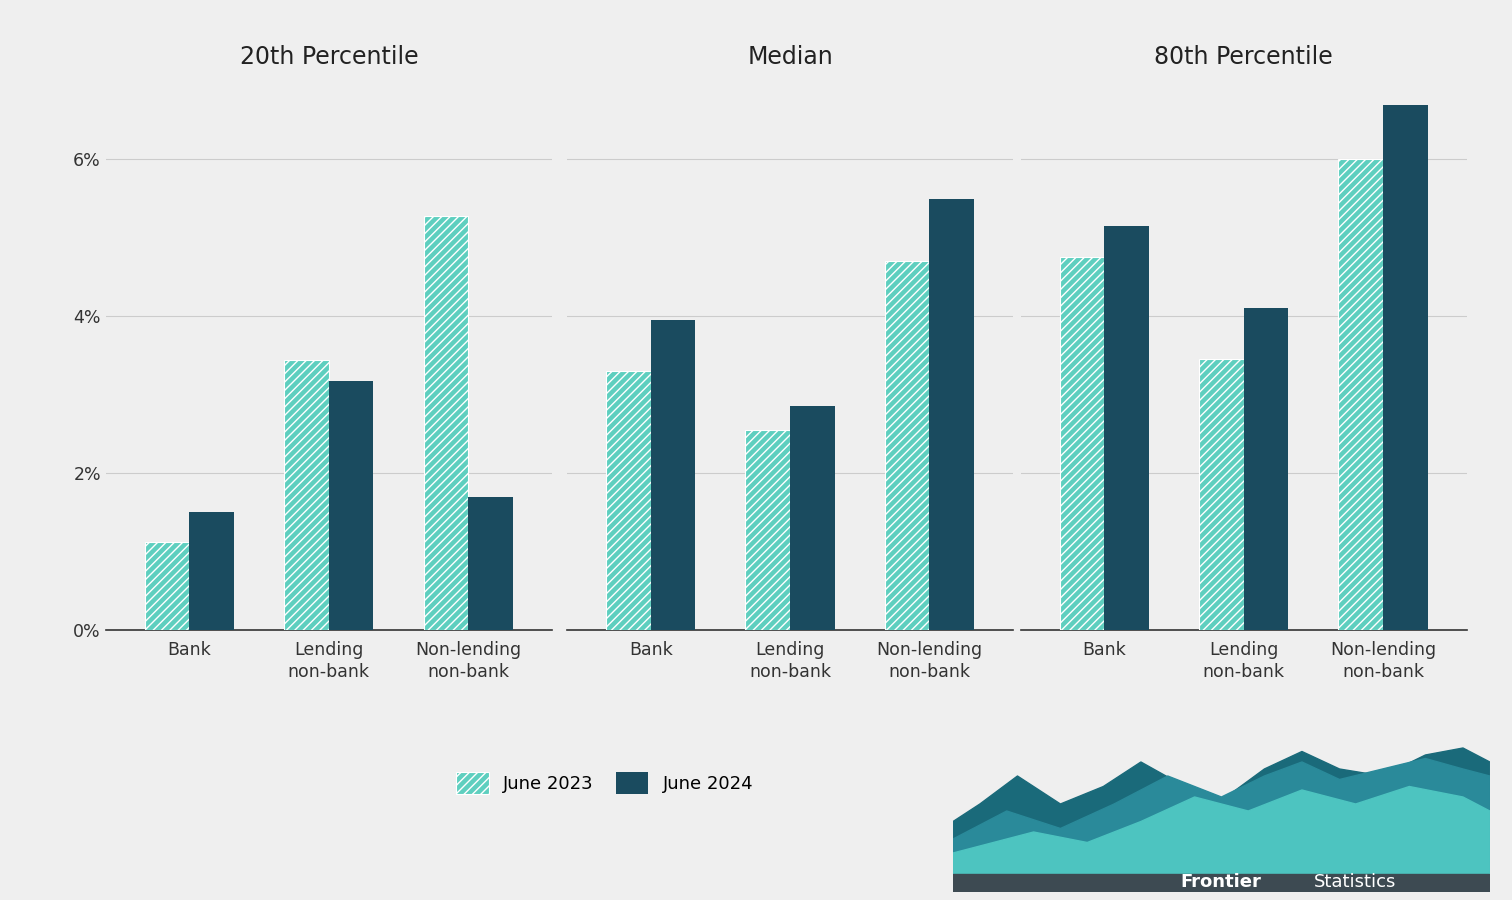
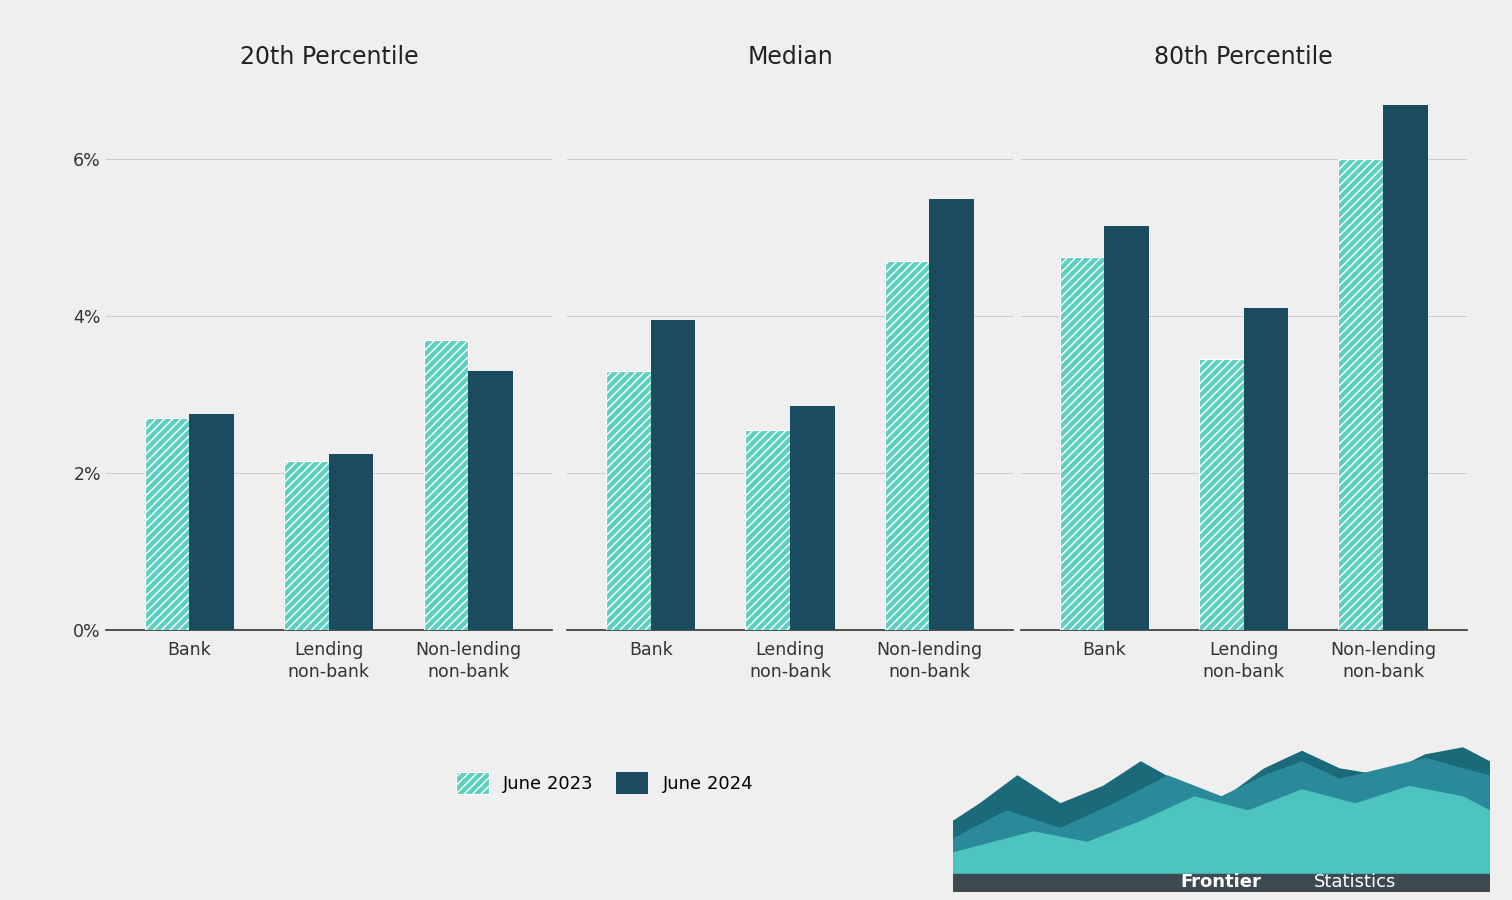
20th Percentile/June 2023/Bank: 1.12% -> 2.70%
20th Percentile/June 2024/Bank: 1.50% -> 2.75%
20th Percentile/June 2023/Lending non-bank: 3.44% -> 2.15%
20th Percentile/June 2024/Lending non-bank: 3.18% -> 2.25%
20th Percentile/June 2023/Non-lending non-bank: 5.28% -> 3.70%
20th Percentile/June 2024/Non-lending non-bank: 1.70% -> 3.30%
